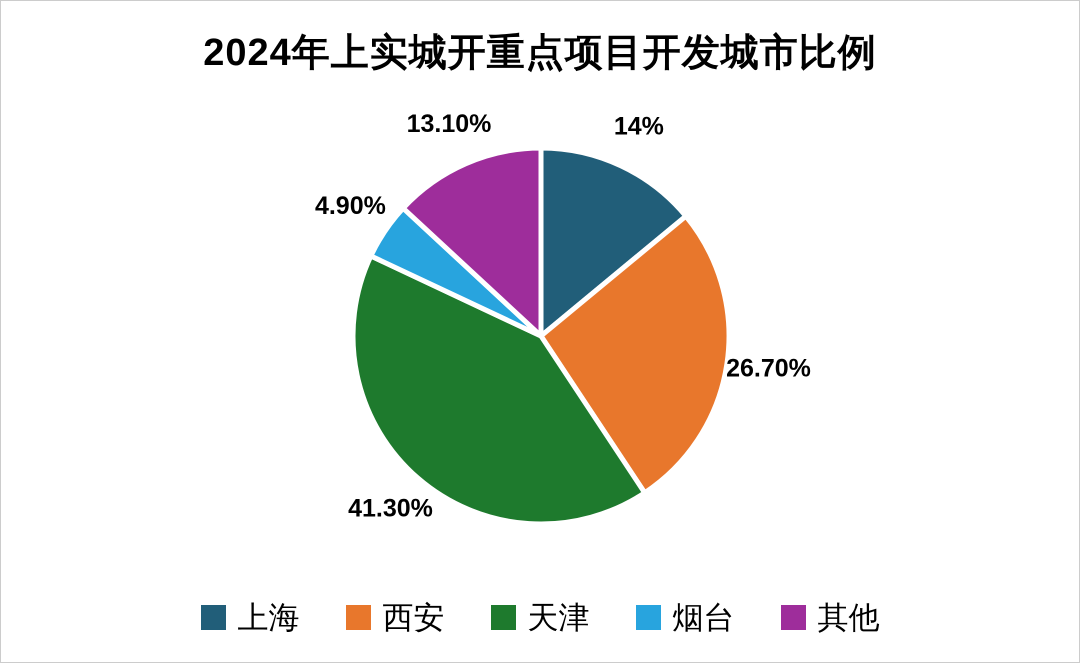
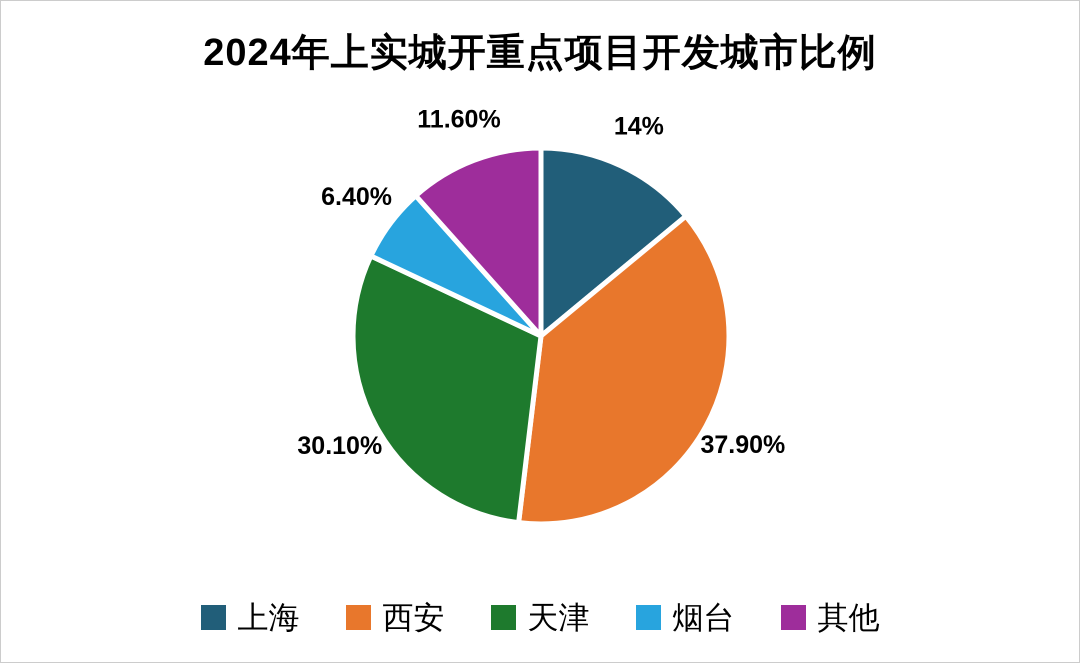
西安: 26.70% -> 37.90%
天津: 41.30% -> 30.10%
烟台: 4.90% -> 6.40%
其他: 13.10% -> 11.60%
